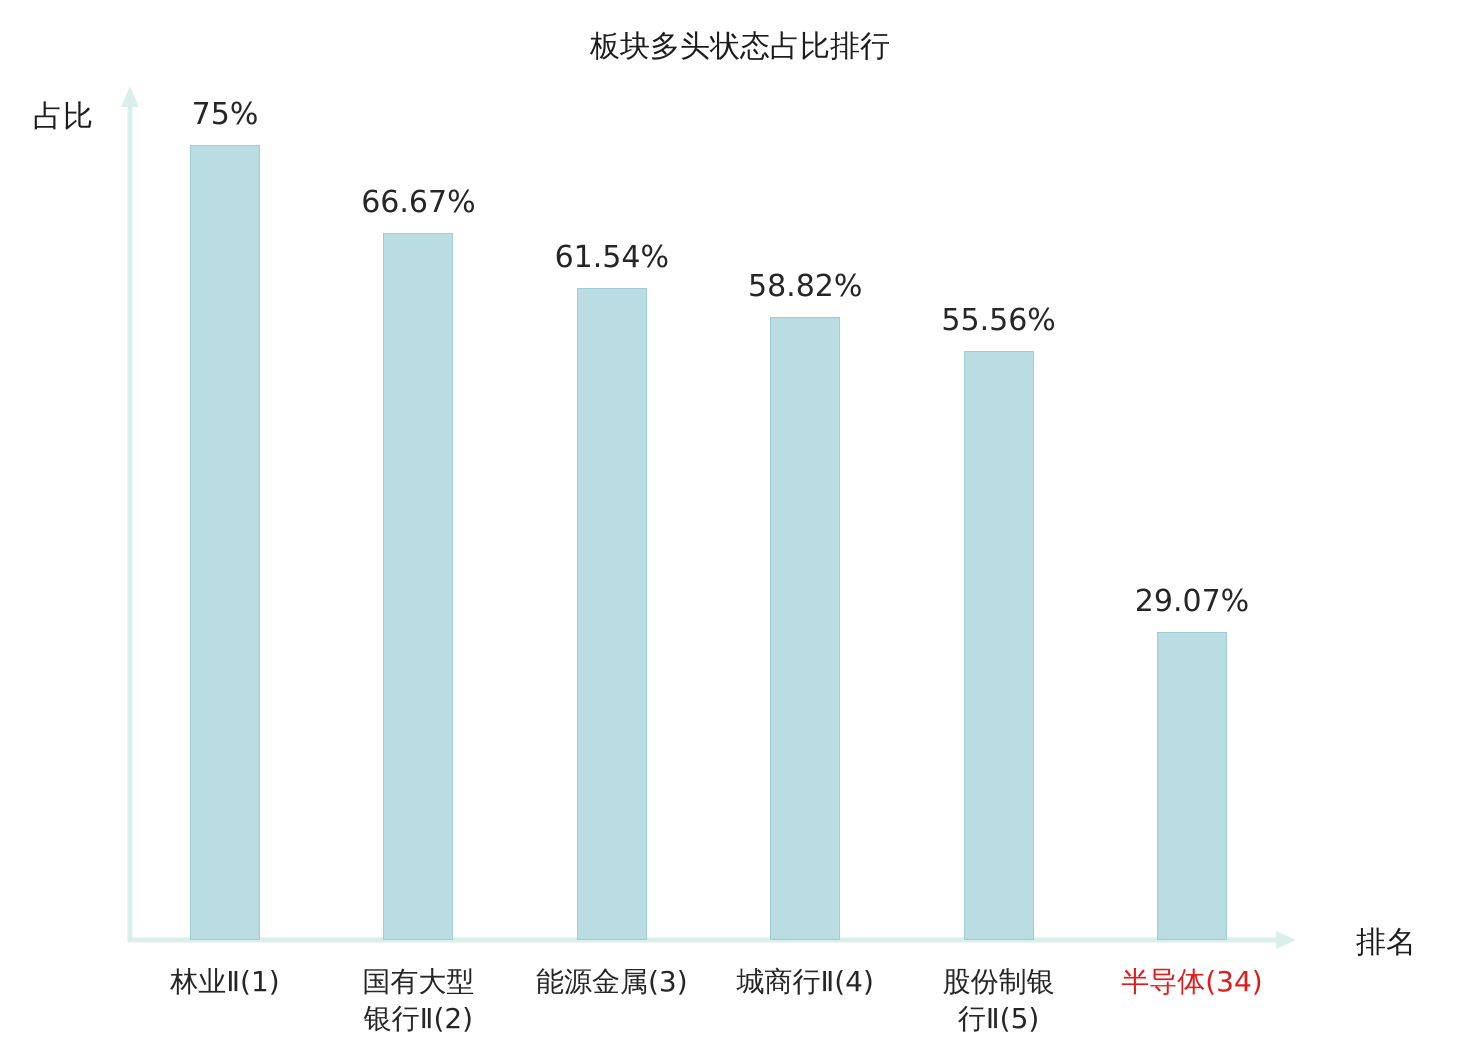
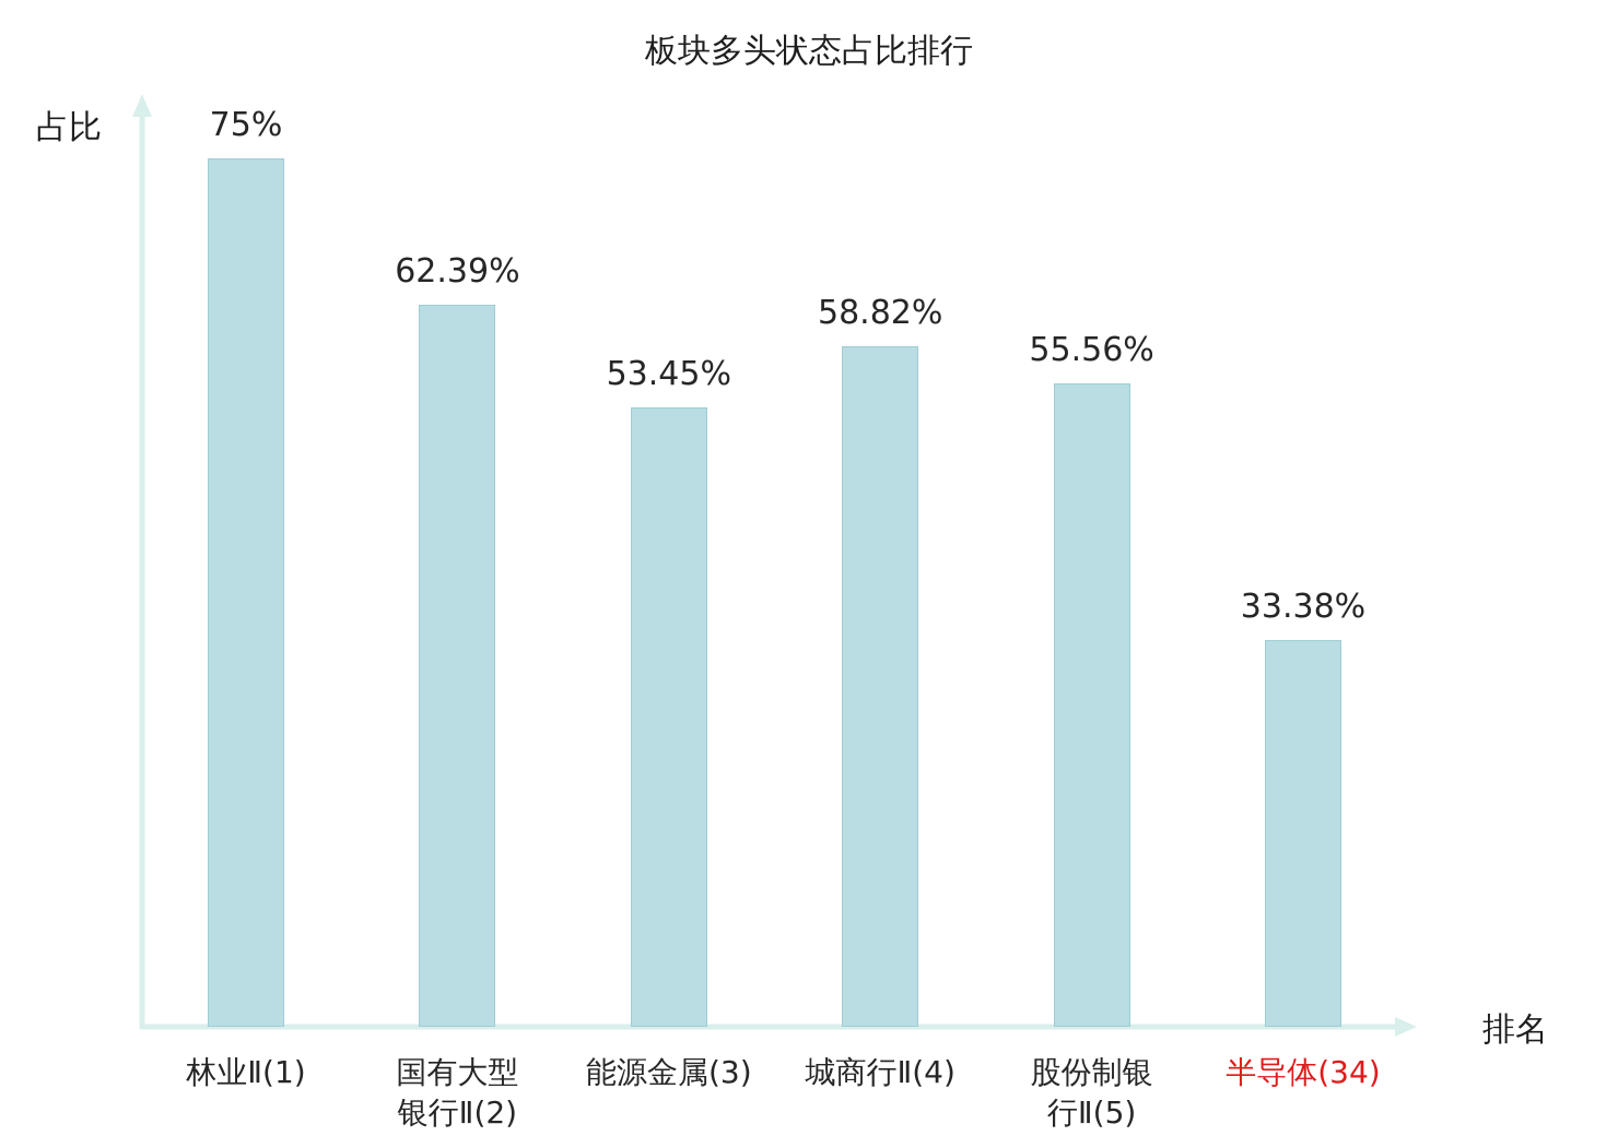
国有大型银行Ⅱ(2): 66.67% -> 62.39%
能源金属(3): 61.54% -> 53.45%
半导体(34): 29.07% -> 33.38%
